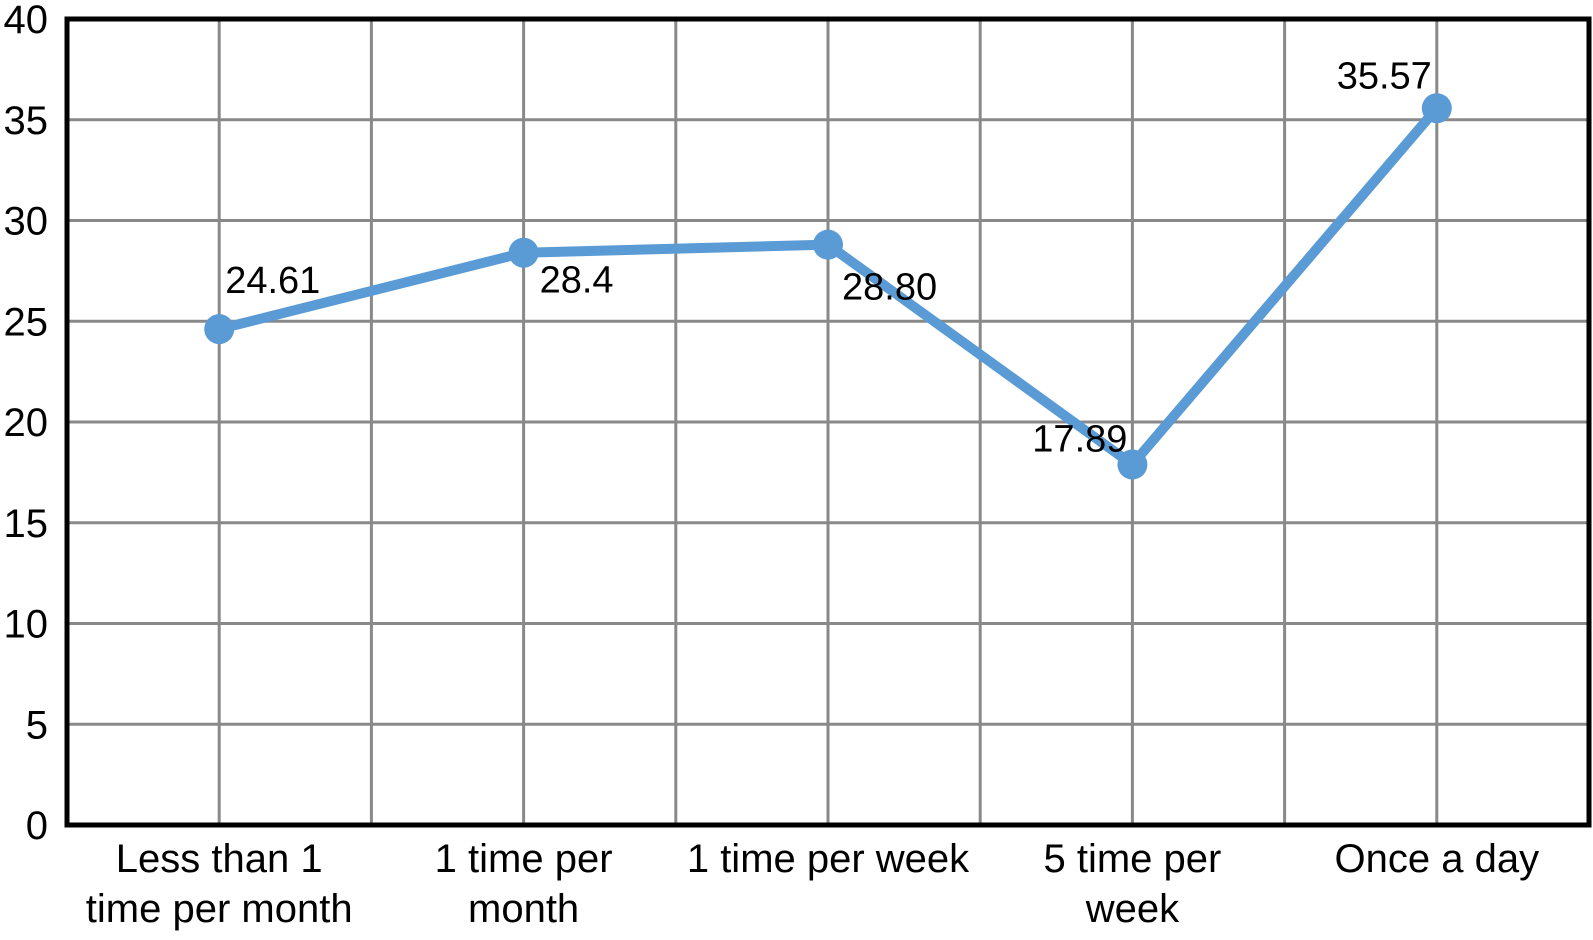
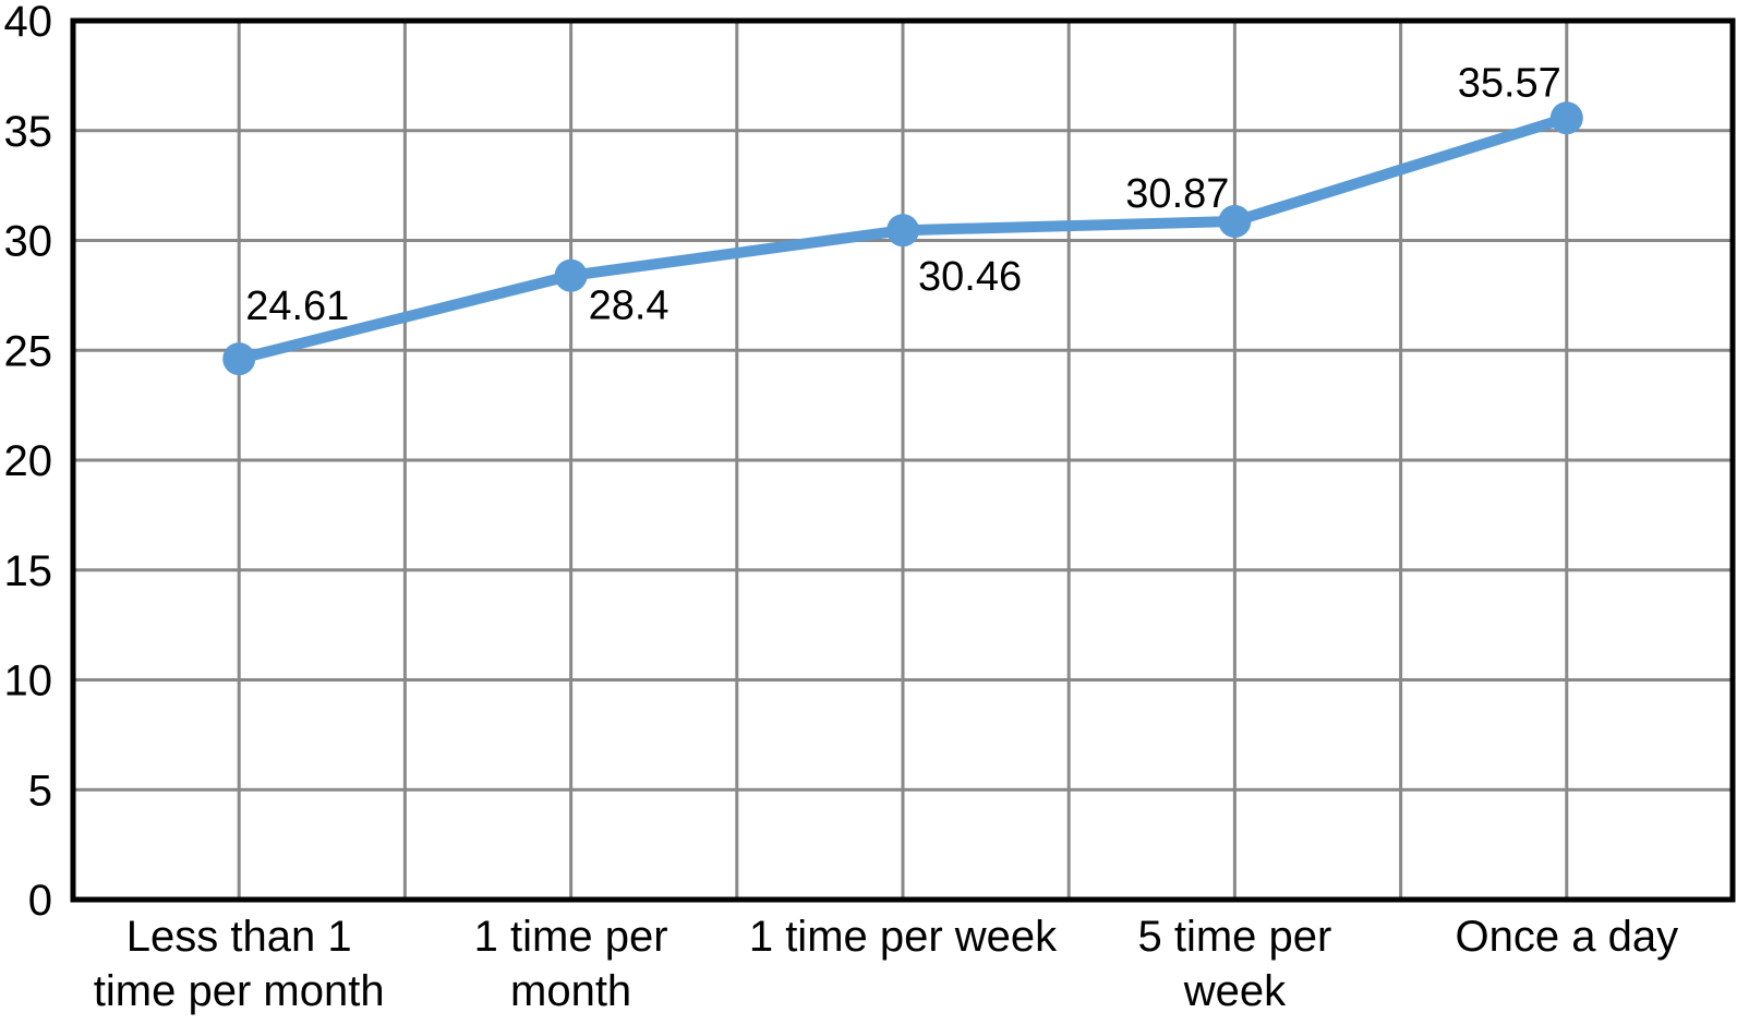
1 time per week: 28.80 -> 30.46
5 time per week: 17.89 -> 30.87
